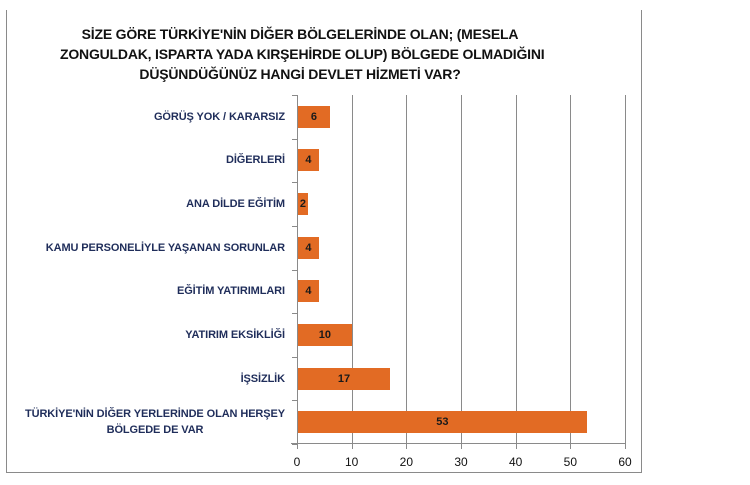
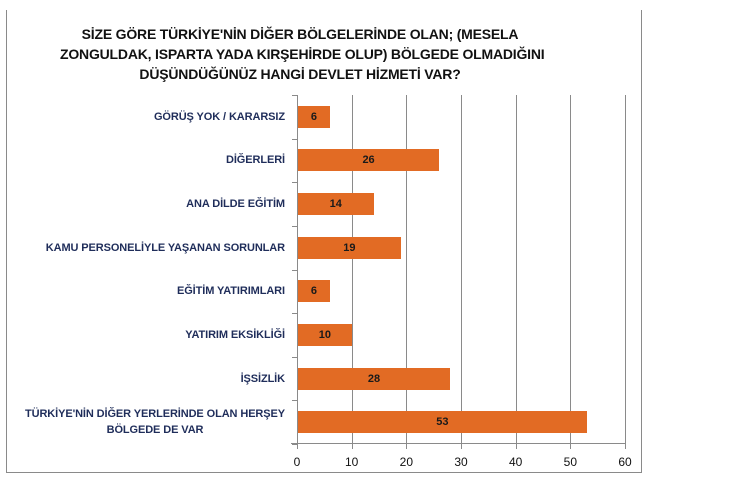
DİĞERLERİ: 4 -> 26
ANA DİLDE EĞİTİM: 2 -> 14
KAMU PERSONELİYLE YAŞANAN SORUNLAR: 4 -> 19
EĞİTİM YATIRIMLARI: 4 -> 6
İŞSİZLİK: 17 -> 28
